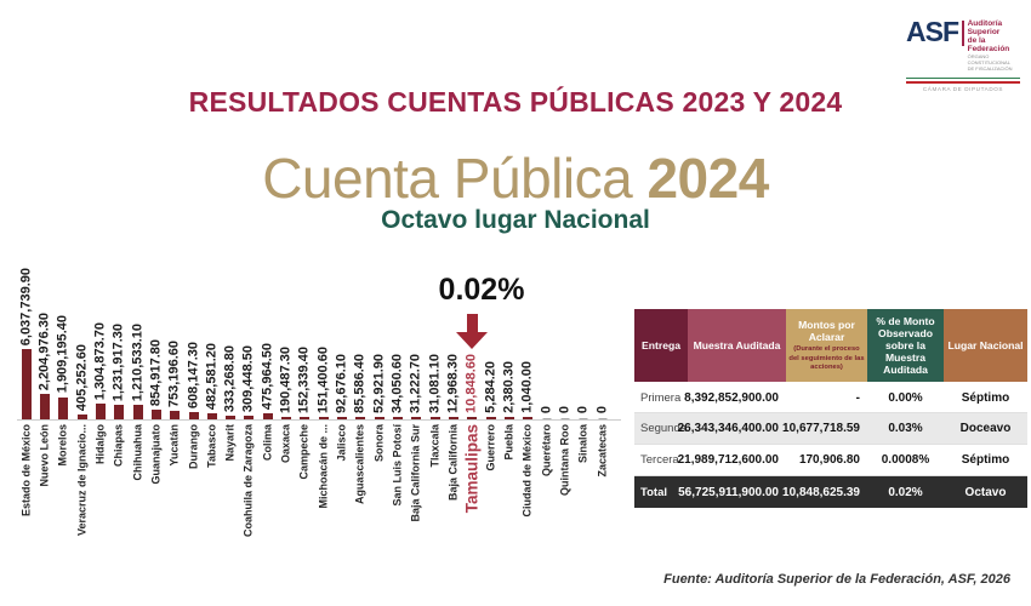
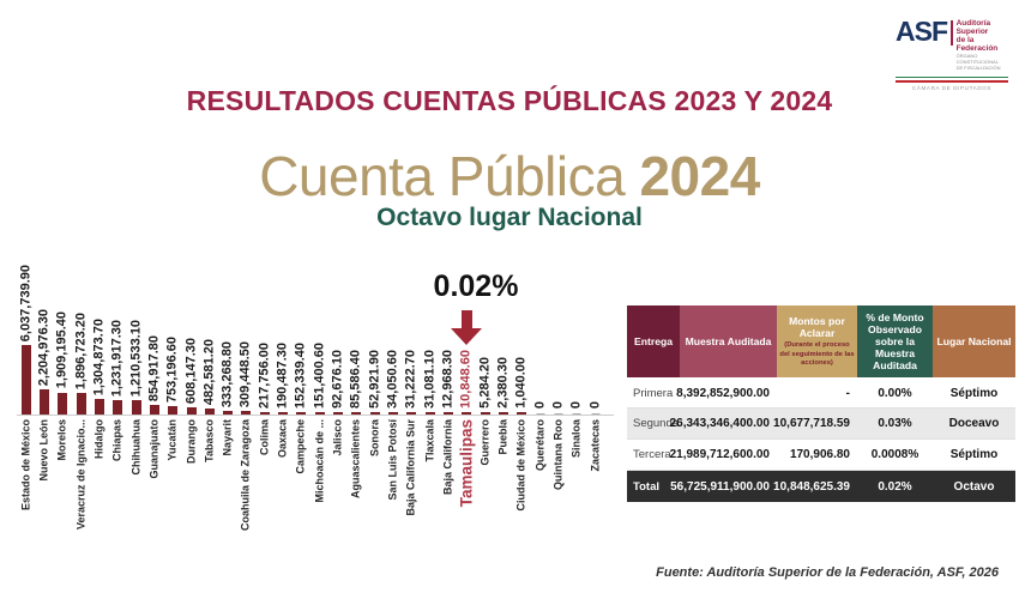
Veracruz de Ignacio...: 405,252.60 -> 1,896,723.20
Colima: 475,964.50 -> 217,756.00
